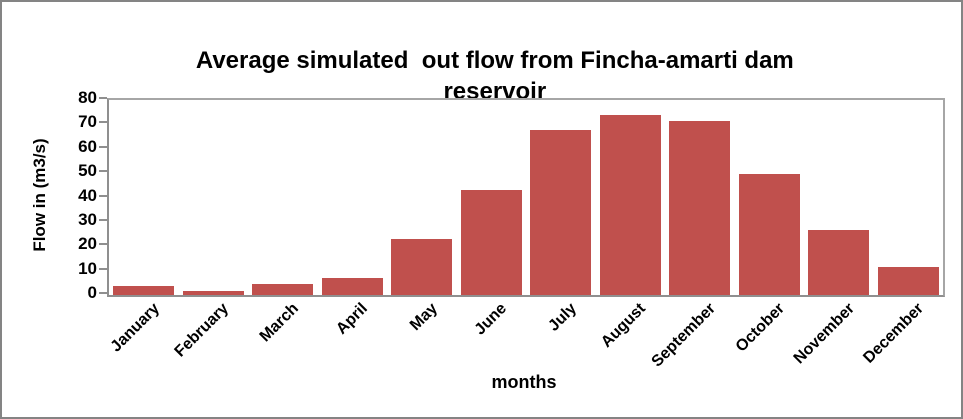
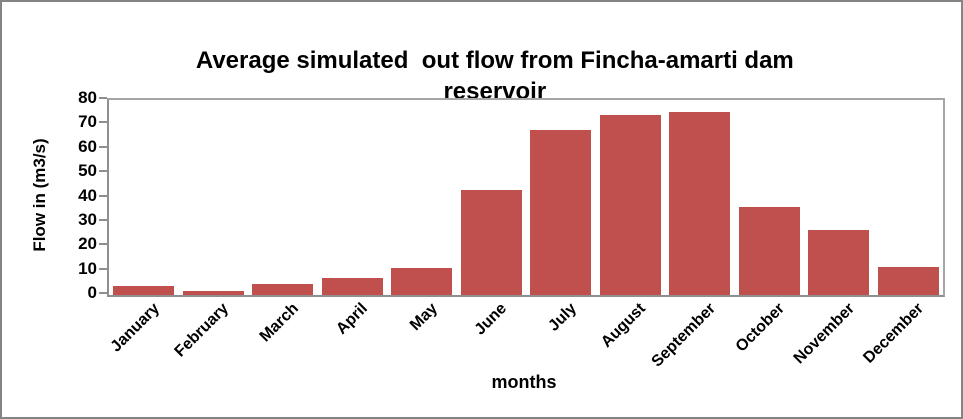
May: 23 -> 11
September: 72 -> 75
October: 50 -> 36
